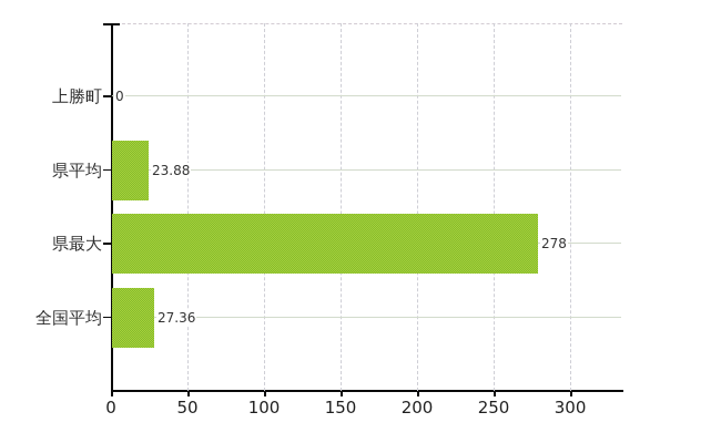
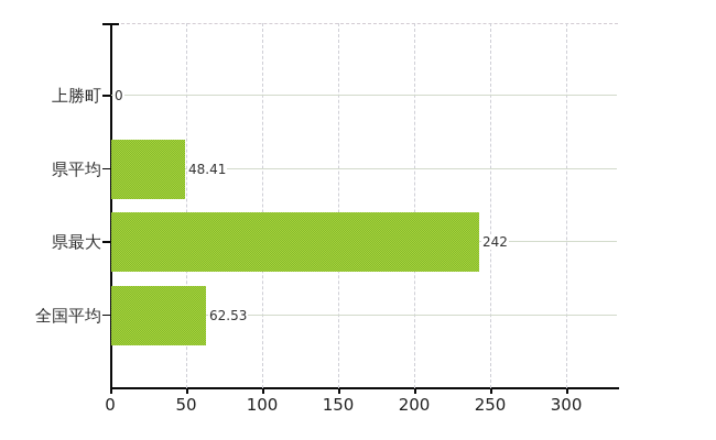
県平均: 23.88 -> 48.41
県最大: 278 -> 242
全国平均: 27.36 -> 62.53
